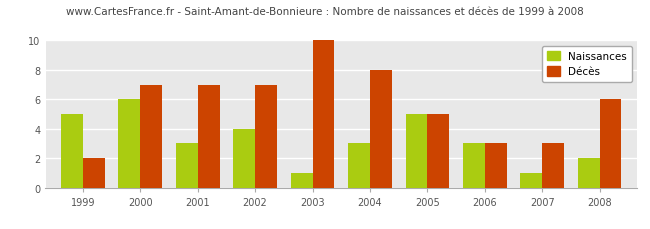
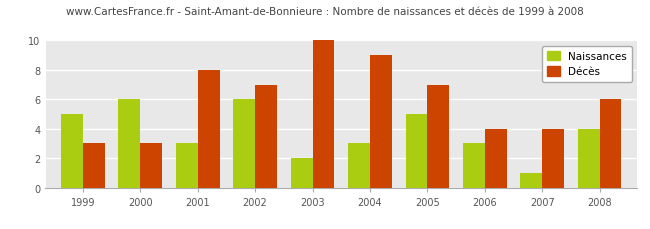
Décès/1999: 2 -> 3
Décès/2000: 7 -> 3
Décès/2001: 7 -> 8
Naissances/2002: 4 -> 6
Naissances/2003: 1 -> 2
Décès/2004: 8 -> 9
Décès/2005: 5 -> 7
Décès/2006: 3 -> 4
Décès/2007: 3 -> 4
Naissances/2008: 2 -> 4
